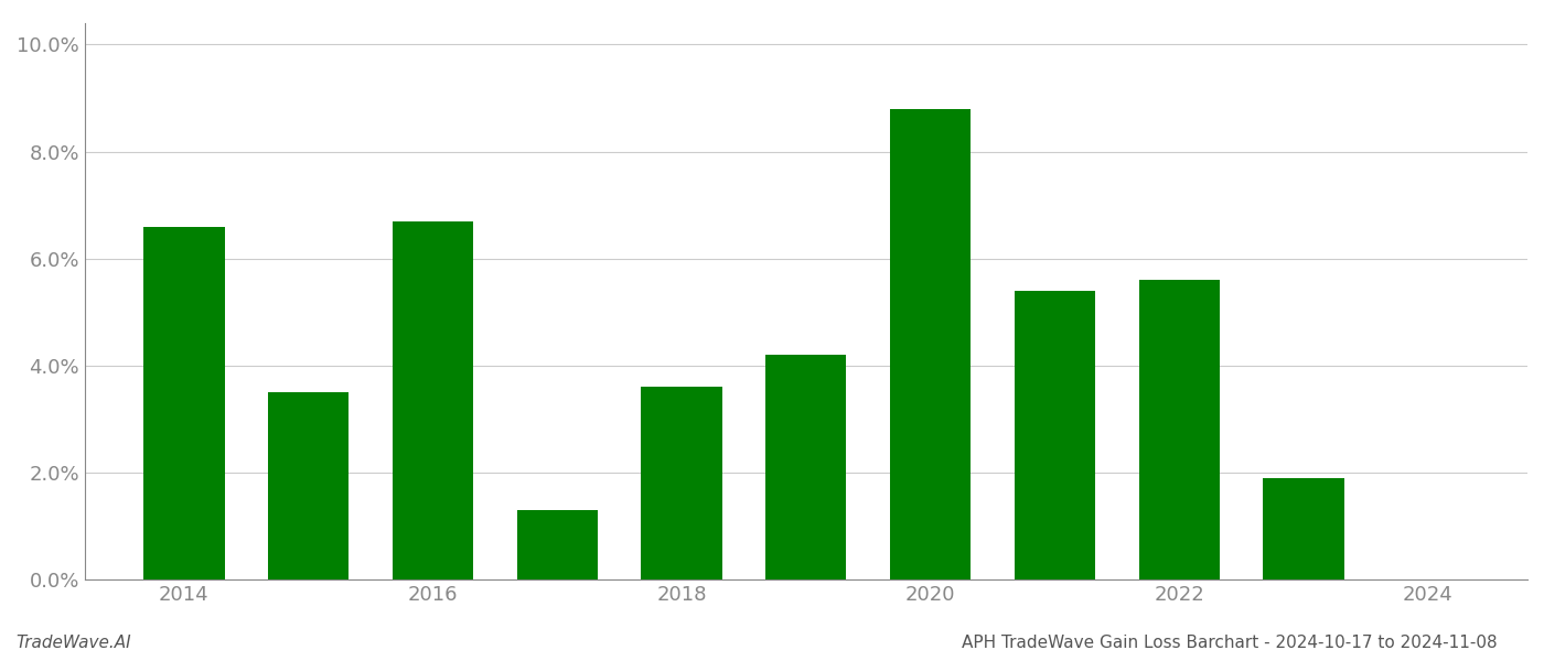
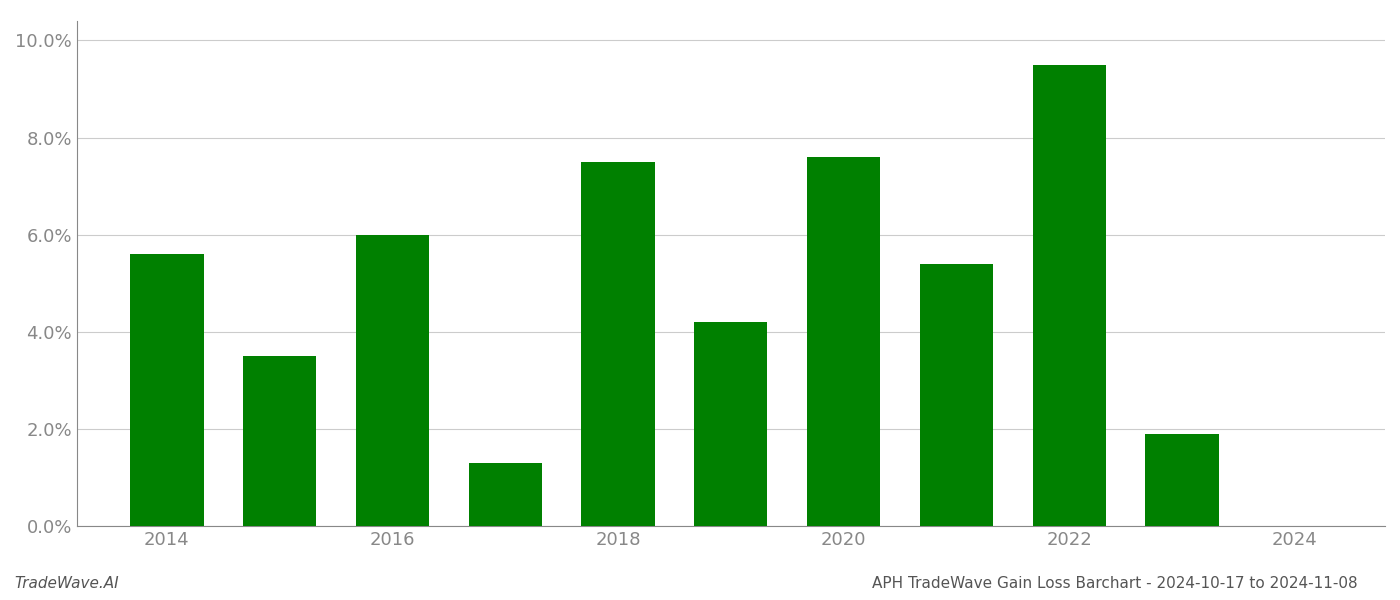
2014: 6.6% -> 5.6%
2016: 6.7% -> 6.0%
2018: 3.6% -> 7.5%
2020: 8.8% -> 7.6%
2022: 5.6% -> 9.5%
